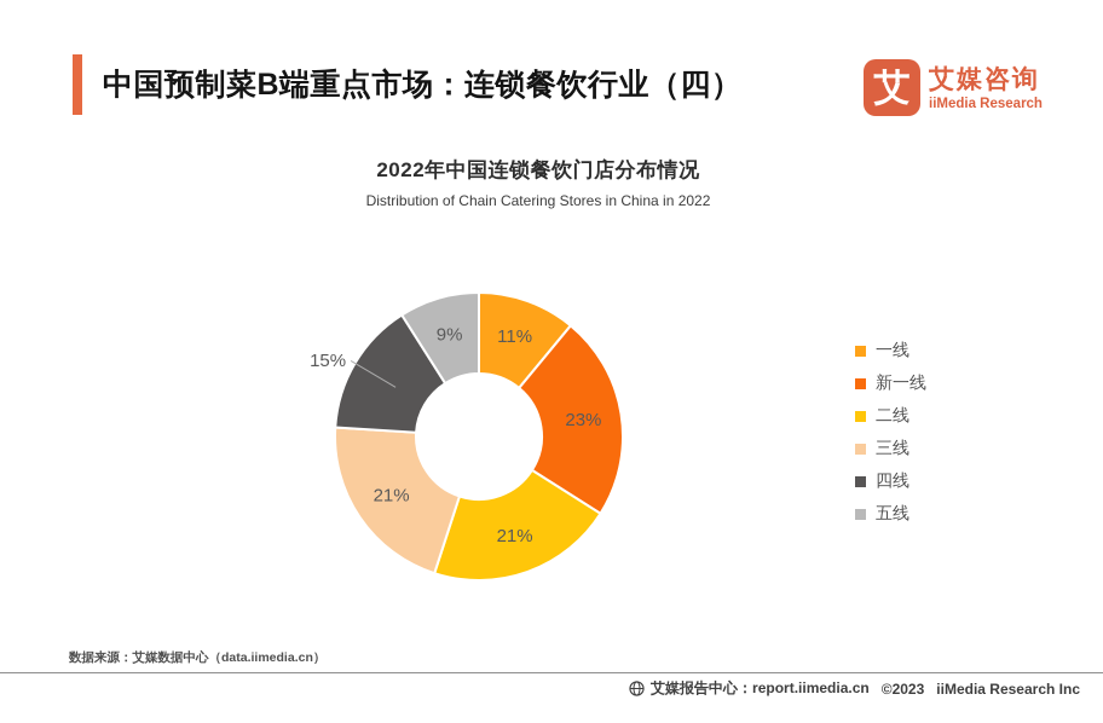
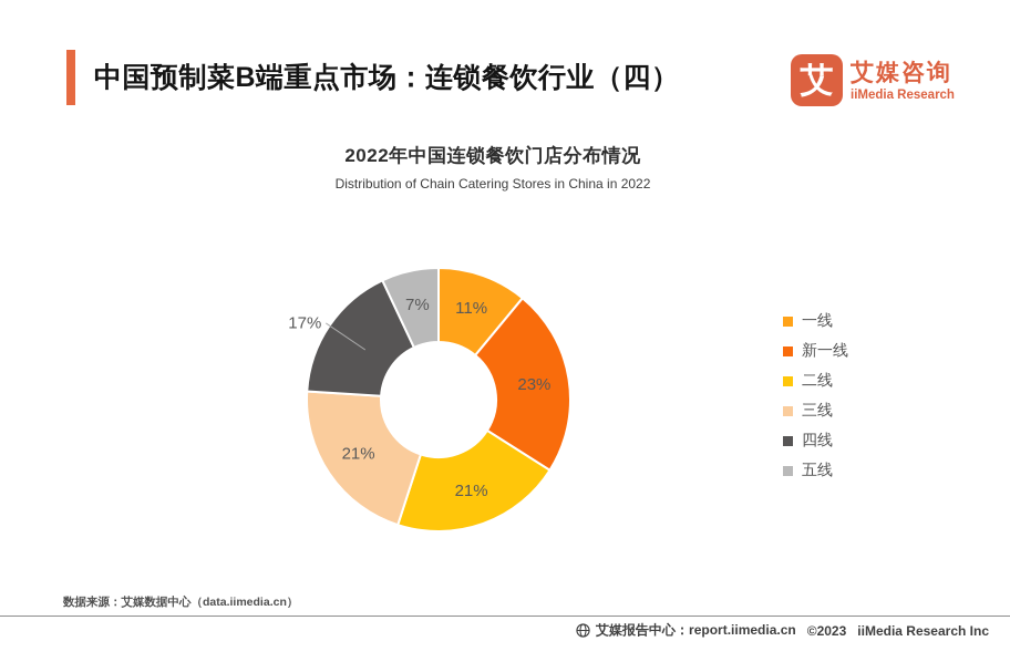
四线: 15% -> 17%
五线: 9% -> 7%
